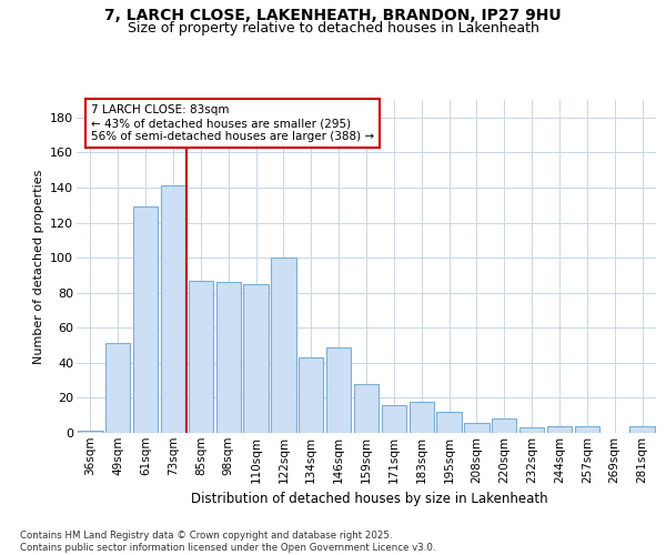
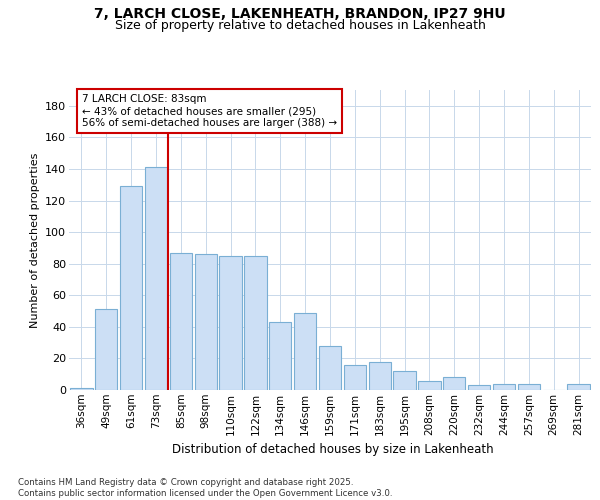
122sqm: 100 -> 85
